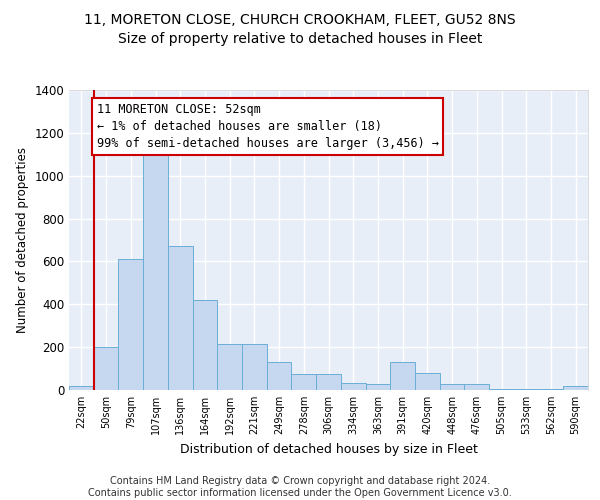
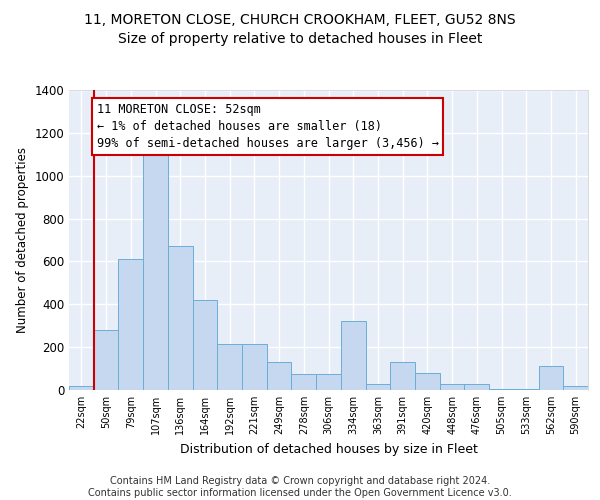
50sqm: 200 -> 280
334sqm: 35 -> 320
562sqm: 5 -> 110
